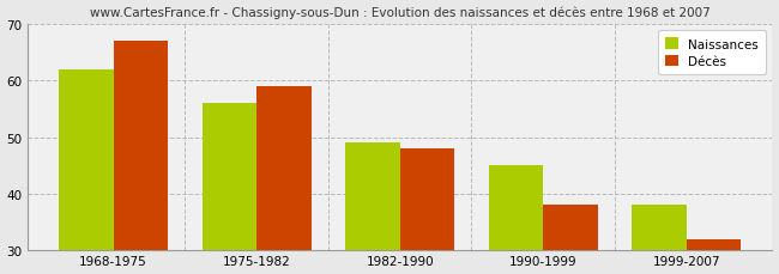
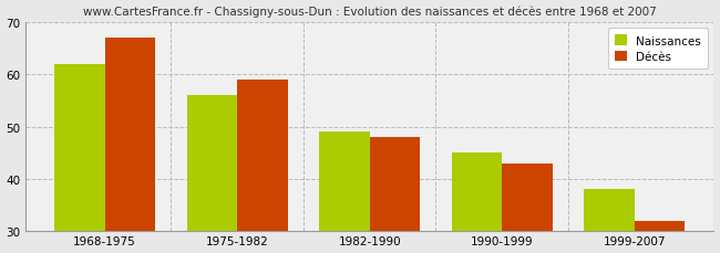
Décès/1990-1999: 38 -> 43
